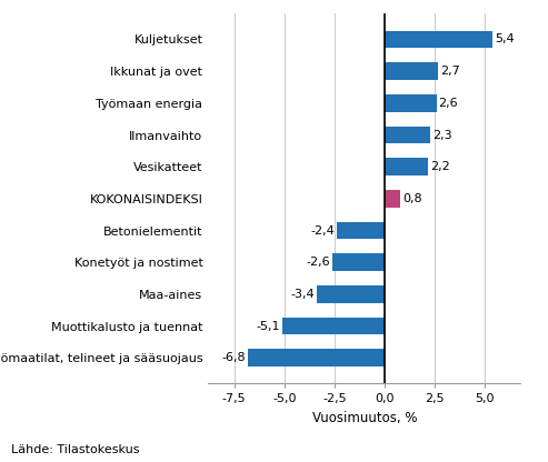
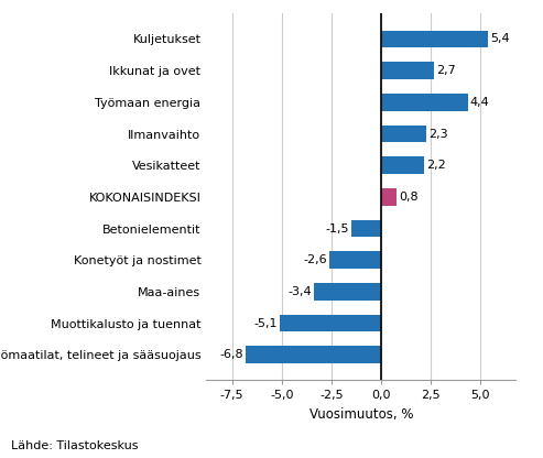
Työmaan energia: 2,6 -> 4,4
Betonielementit: -2,4 -> -1,5
